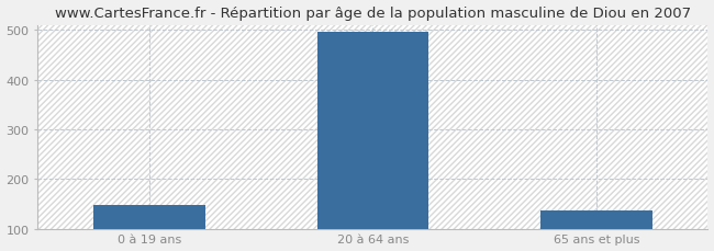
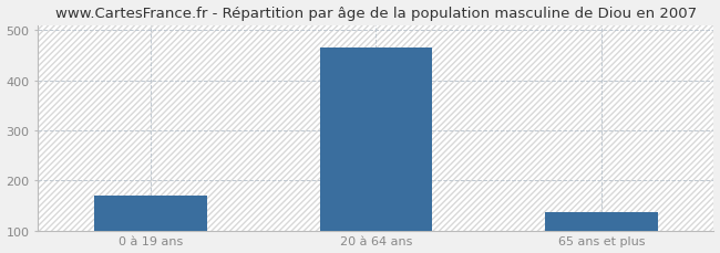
0 à 19 ans: 148 -> 170
20 à 64 ans: 496 -> 465
